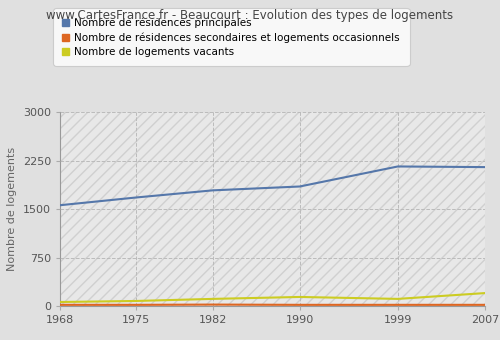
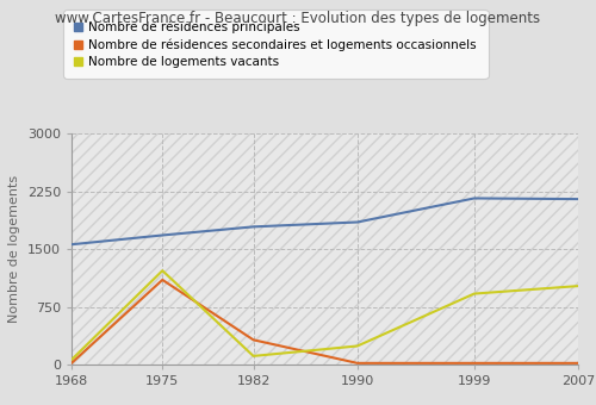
Nombre de résidences secondaires et logements occasionnels/1975: 20 -> 1100
Nombre de logements vacants/1975: 80 -> 1220
Nombre de résidences secondaires et logements occasionnels/1982: 20 -> 320
Nombre de logements vacants/1990: 140 -> 240
Nombre de logements vacants/1999: 110 -> 920
Nombre de logements vacants/2007: 200 -> 1020
